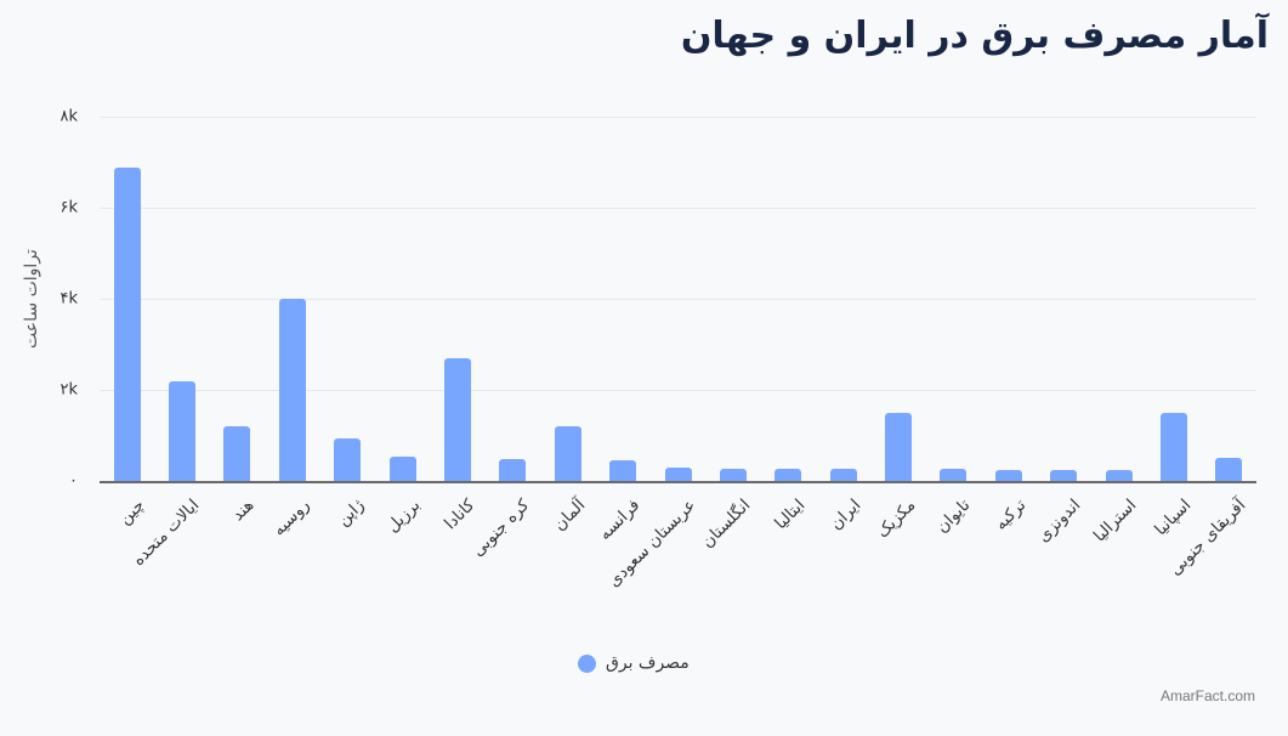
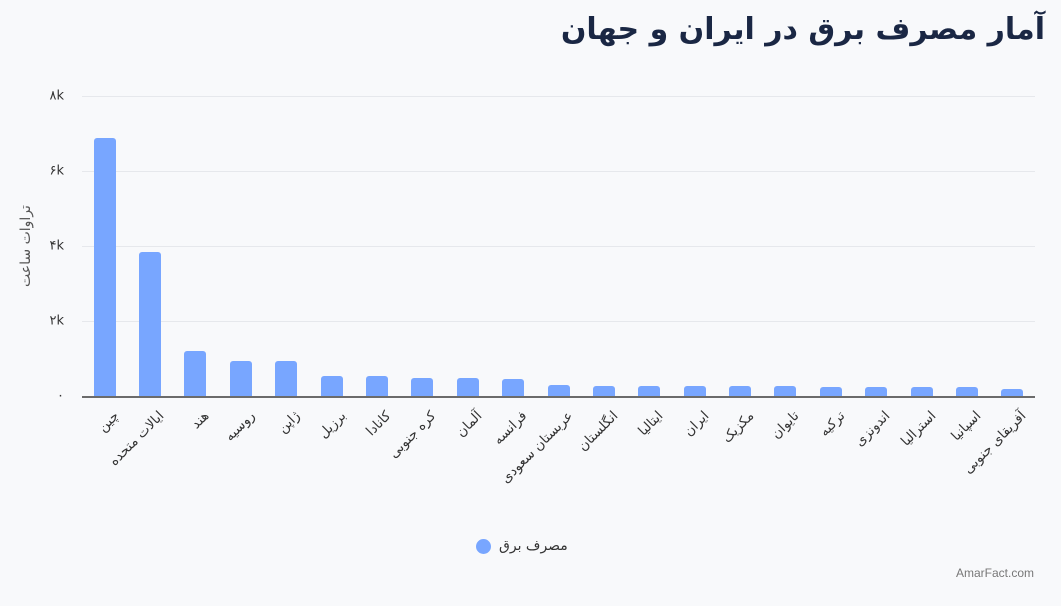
ایالات متحده: 2.2k -> 3.8k
روسیه: 4.0k -> 0.9k
کانادا: 2.7k -> 0.5k
آلمان: 1.2k -> 0.5k
مکزیک: 1.5k -> 0.3k
اسپانیا: 1.5k -> 0.2k
آفریقای جنوبی: 0.5k -> 0.2k
